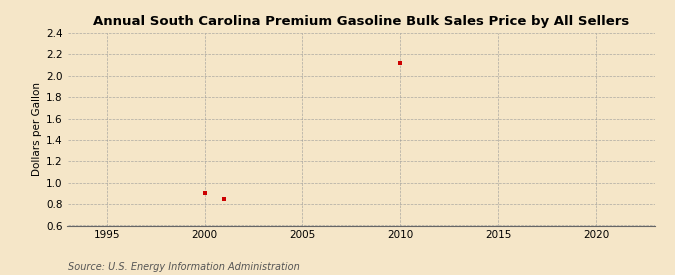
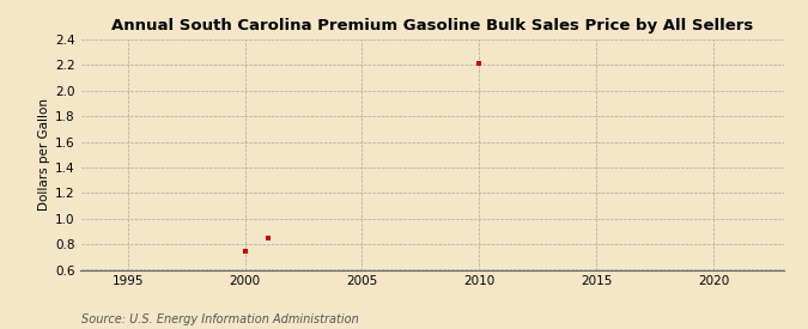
2000: 0.90 -> 0.75
2010: 2.12 -> 2.21
